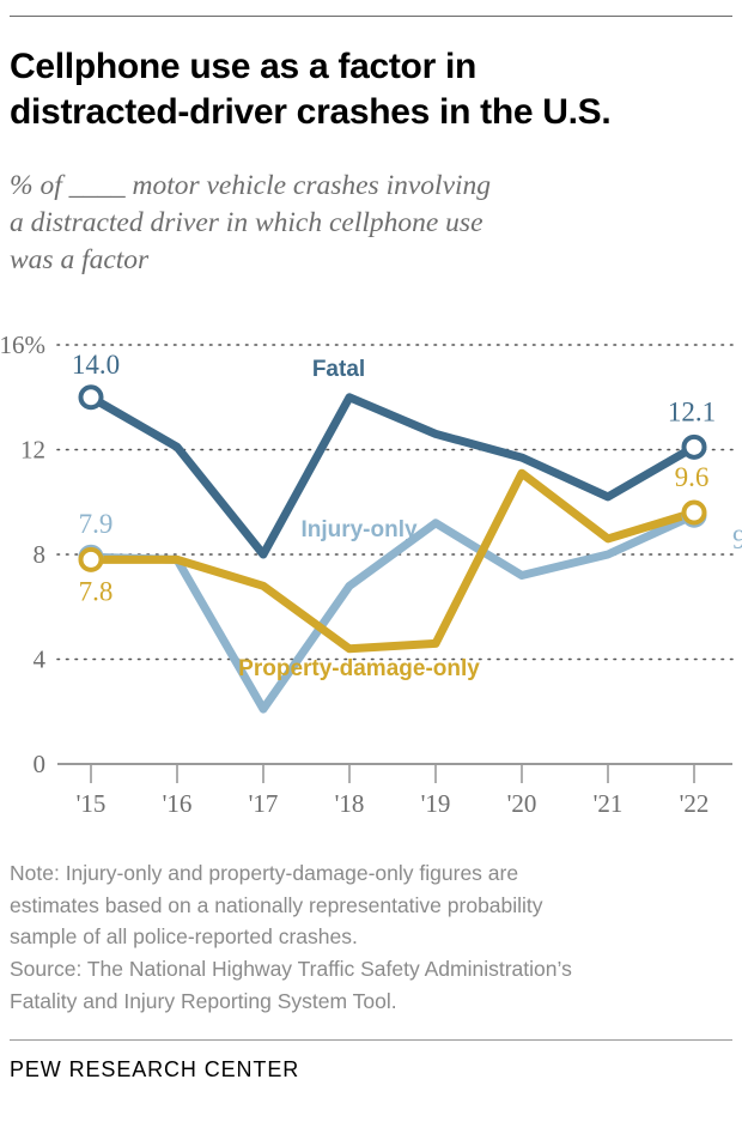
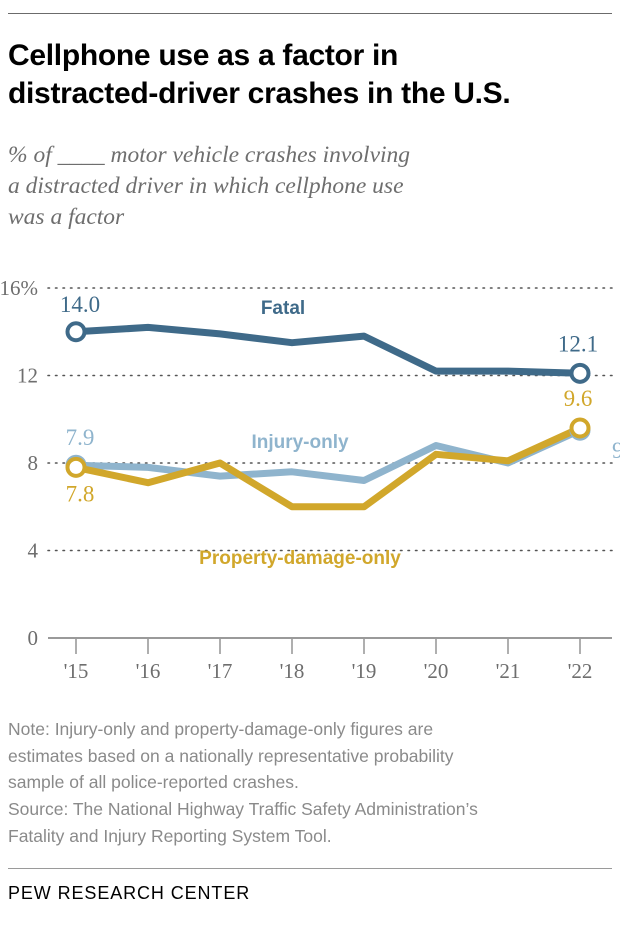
Fatal/'16: 12.1% -> 14.2%
Property-damage-only/'16: 7.8% -> 7.1%
Fatal/'17: 8.0% -> 13.9%
Injury-only/'17: 2.1% -> 7.4%
Property-damage-only/'17: 6.8% -> 8.0%
Fatal/'18: 14.0% -> 13.5%
Injury-only/'18: 6.8% -> 7.6%
Property-damage-only/'18: 4.4% -> 6.0%
Fatal/'19: 12.6% -> 13.8%
Injury-only/'19: 9.2% -> 7.2%
Property-damage-only/'19: 4.6% -> 6.0%
Fatal/'20: 11.7% -> 12.2%
Injury-only/'20: 7.2% -> 8.8%
Property-damage-only/'20: 11.1% -> 8.4%
Fatal/'21: 10.2% -> 12.2%
Property-damage-only/'21: 8.6% -> 8.1%
